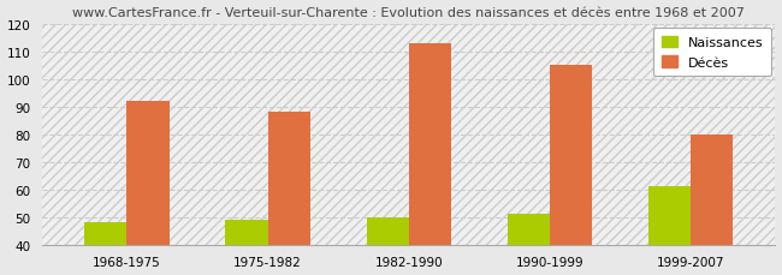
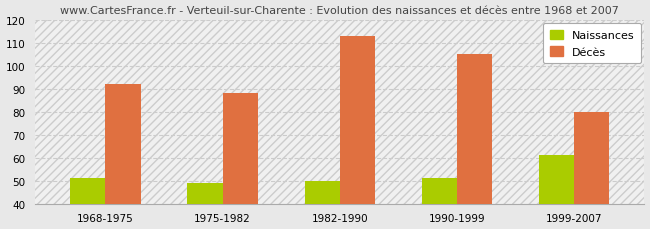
Naissances/1968-1975: 48 -> 51
